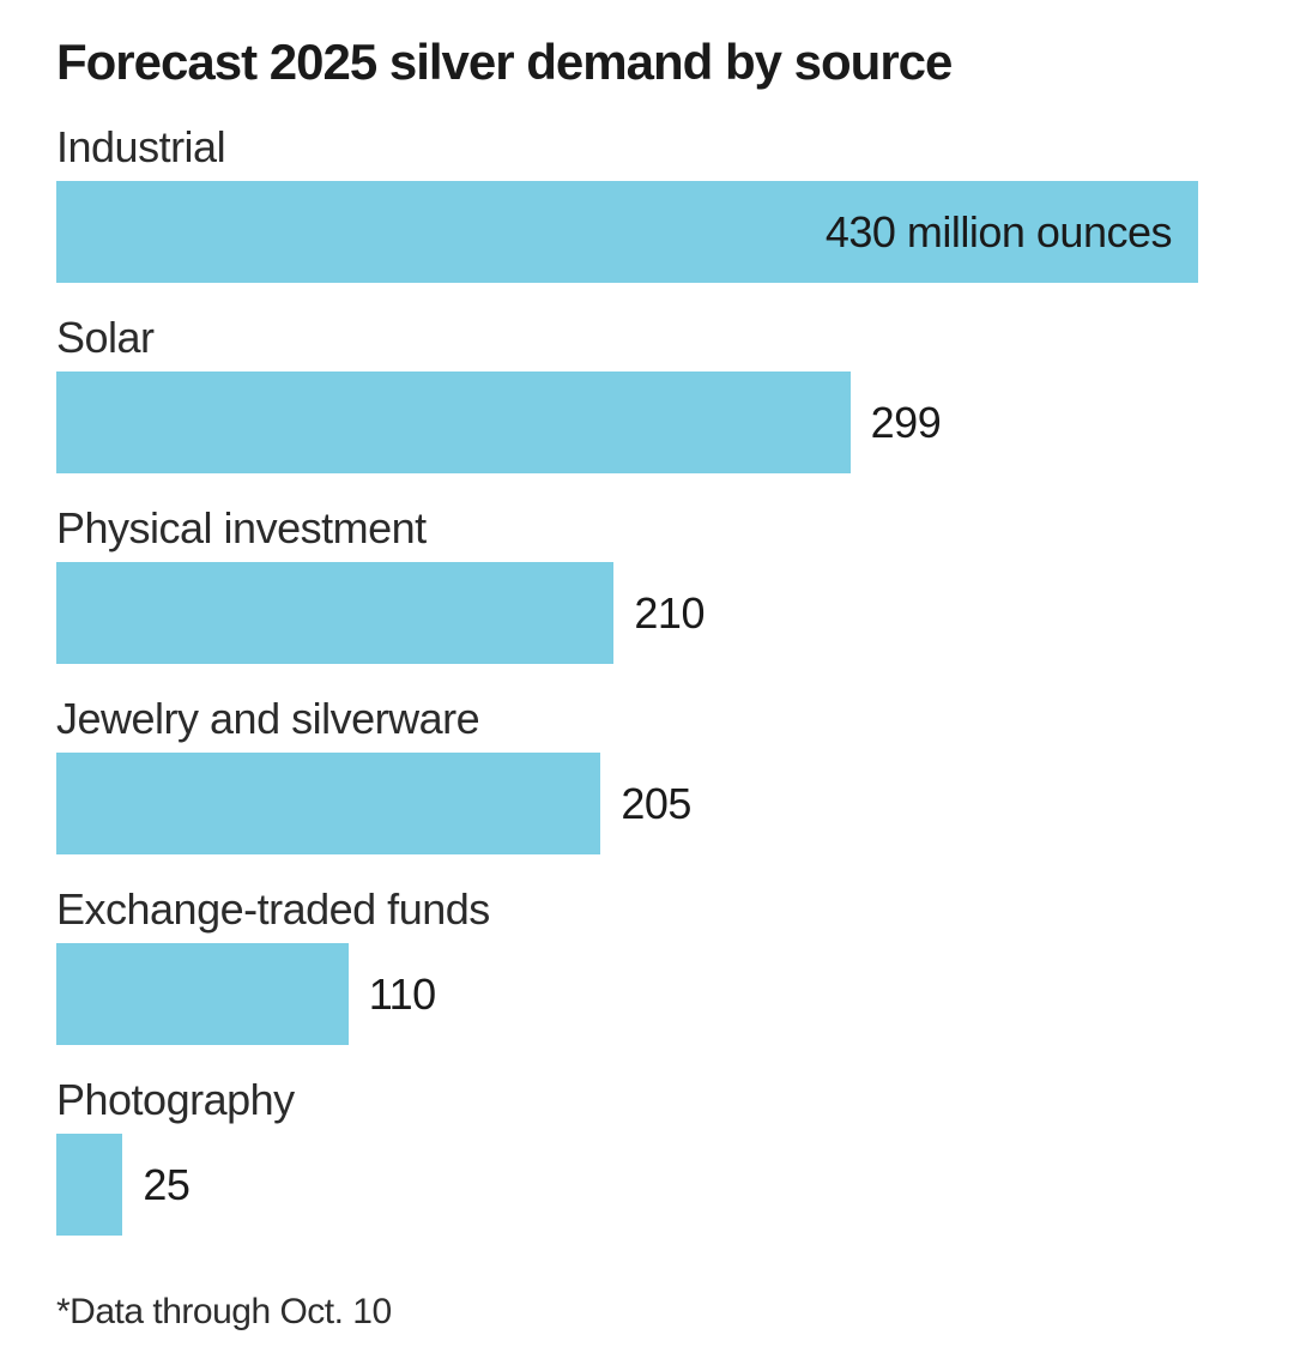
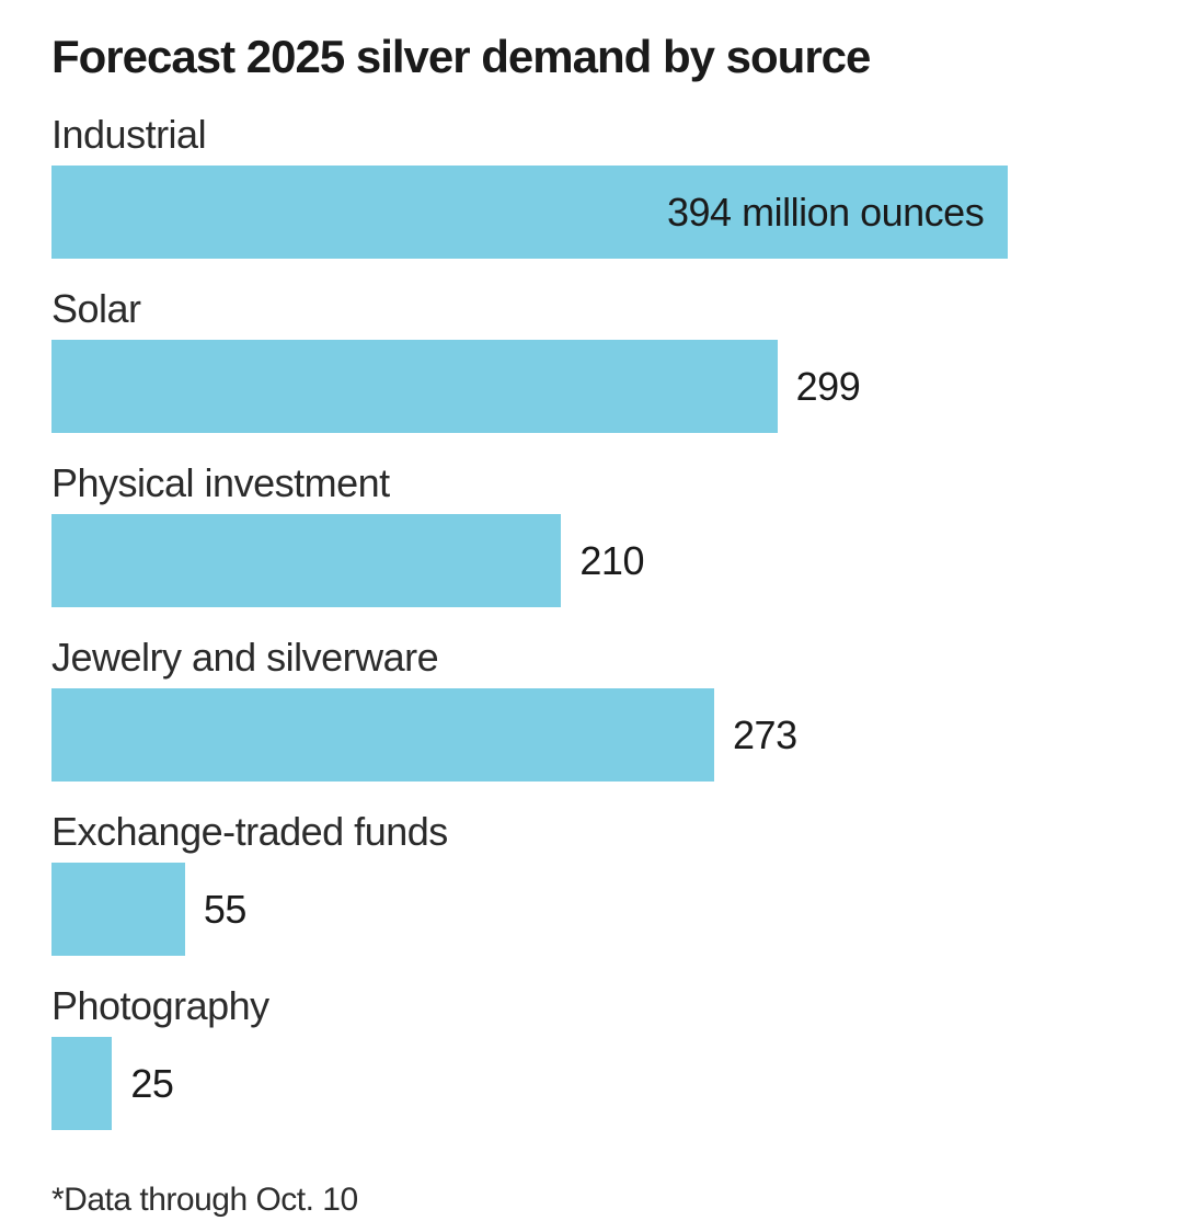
Industrial: 430 -> 394
Jewelry and silverware: 205 -> 273
Exchange-traded funds: 110 -> 55
